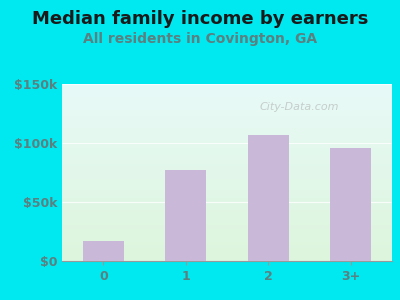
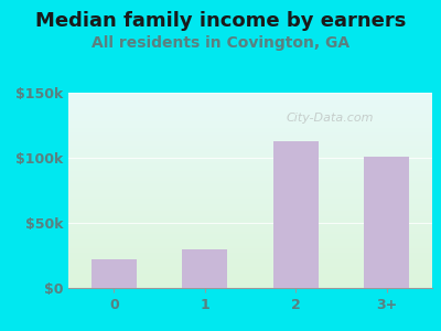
0: $17k -> $22k
1: $77k -> $30k
2: $107k -> $113k
3+: $96k -> $101k
